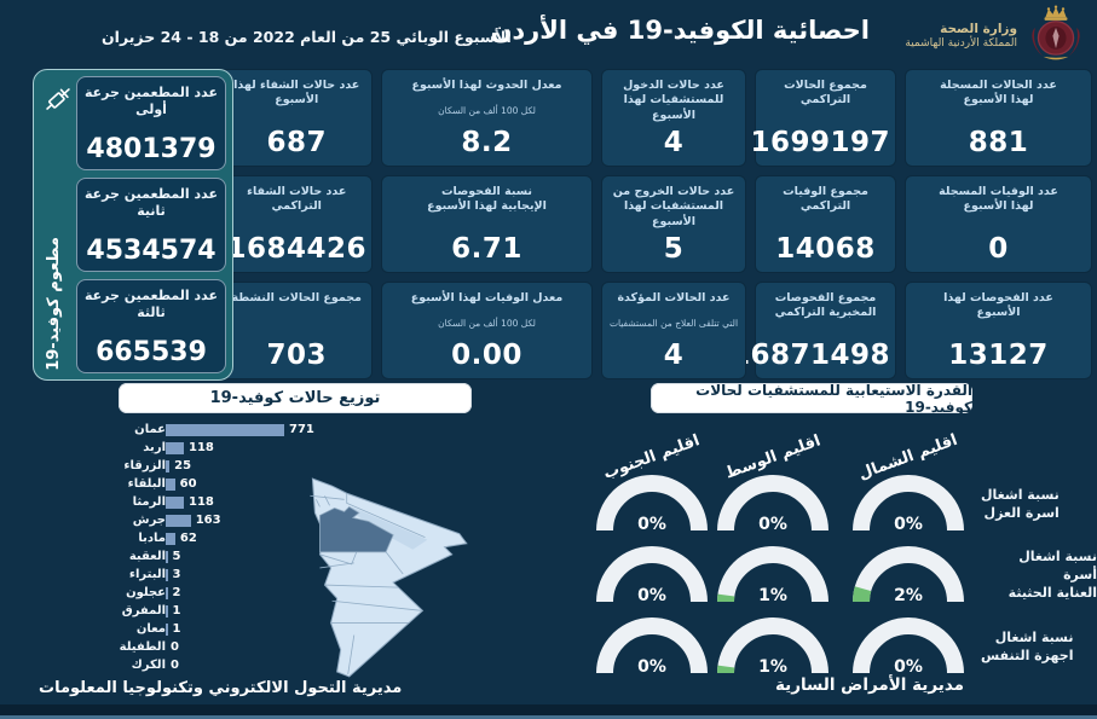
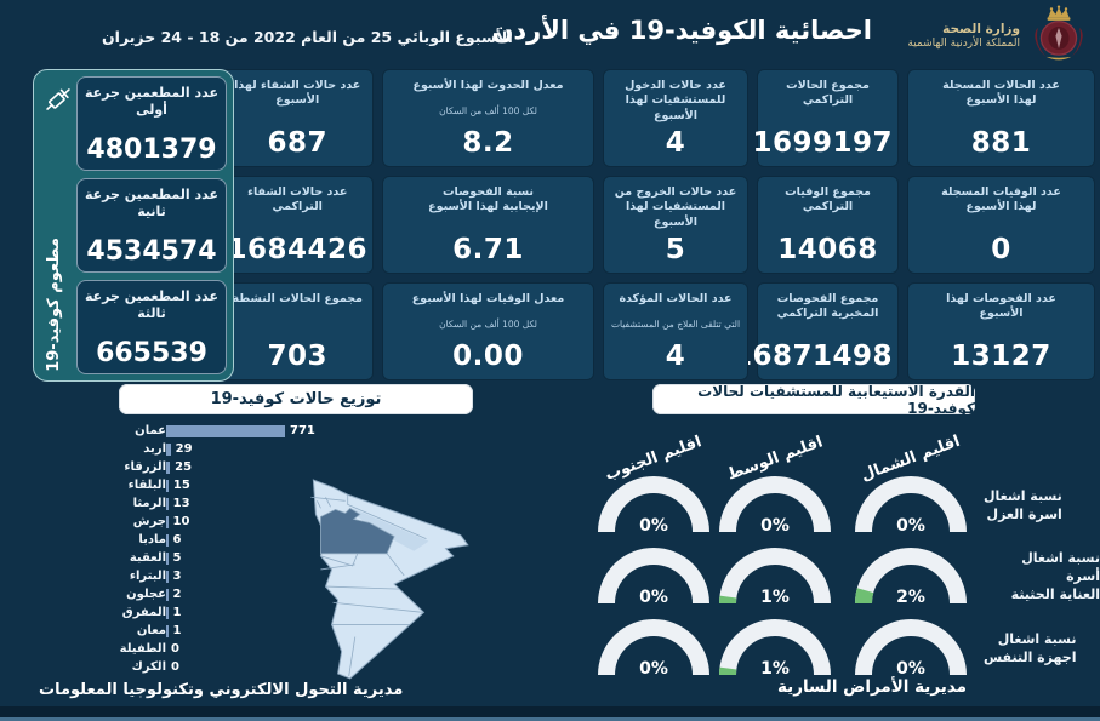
توزيع حالات كوفيد-19/اربد: 118 -> 29
توزيع حالات كوفيد-19/البلقاء: 60 -> 15
توزيع حالات كوفيد-19/الرمثا: 118 -> 13
توزيع حالات كوفيد-19/جرش: 163 -> 10
توزيع حالات كوفيد-19/مادبا: 62 -> 6
